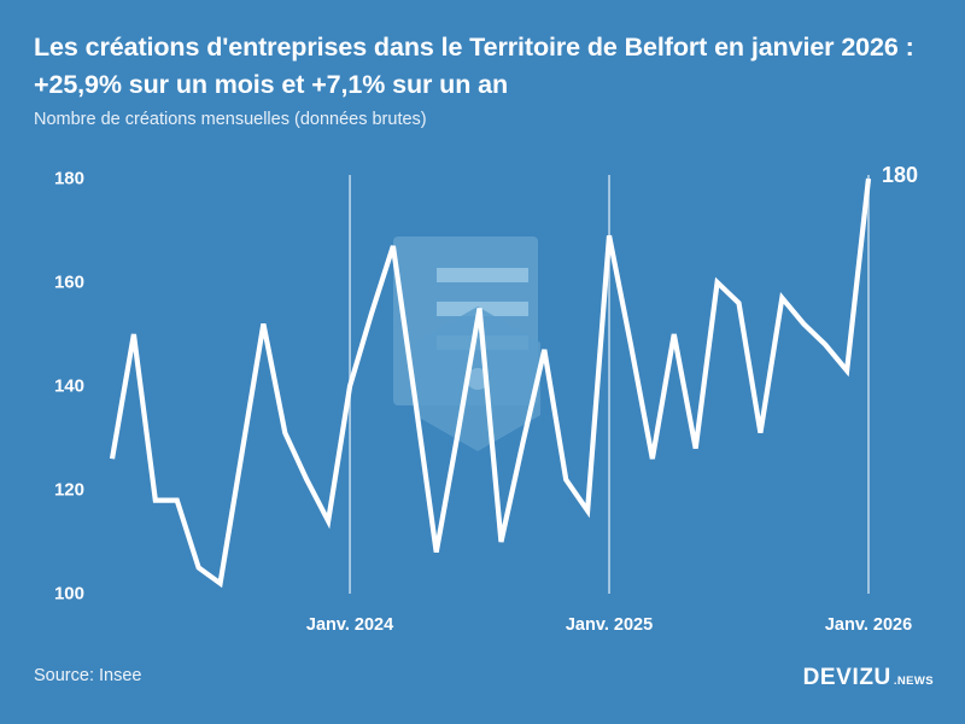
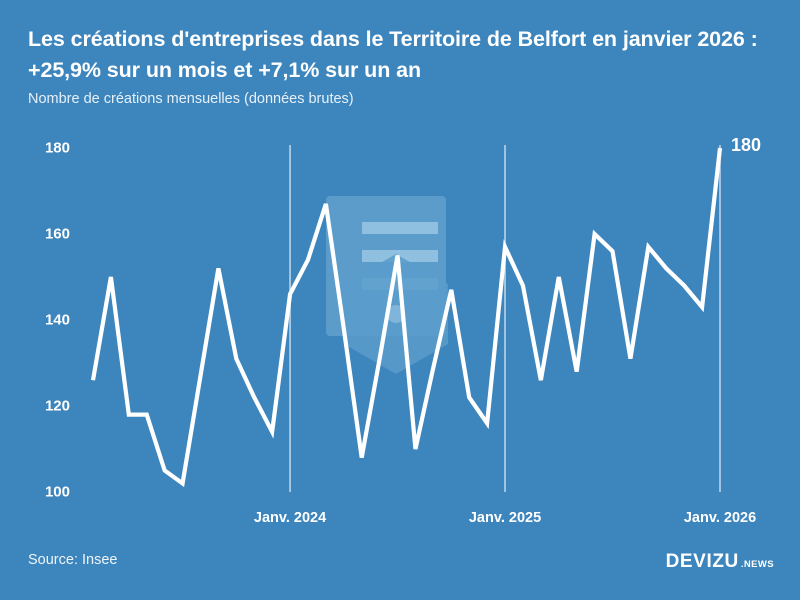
Janv. 2024: 140 -> 146
Janv. 2025: 169 -> 157
